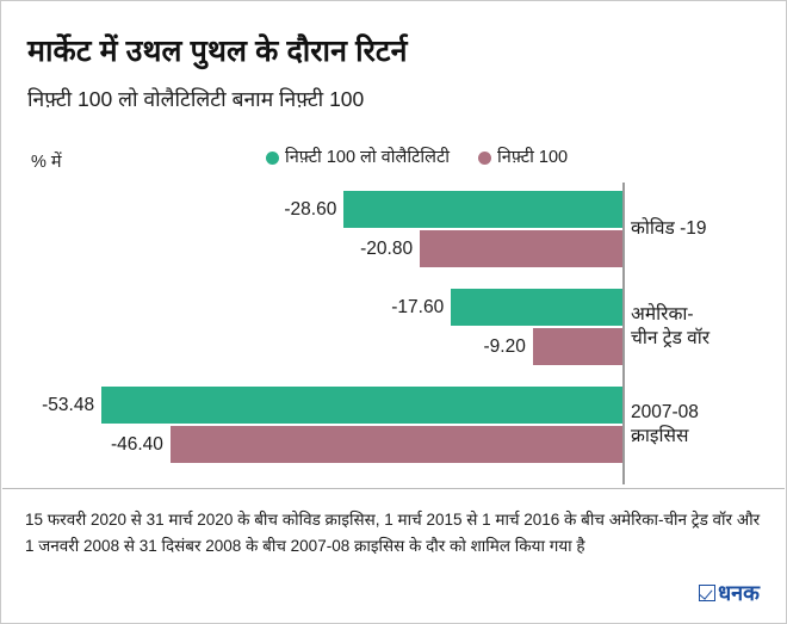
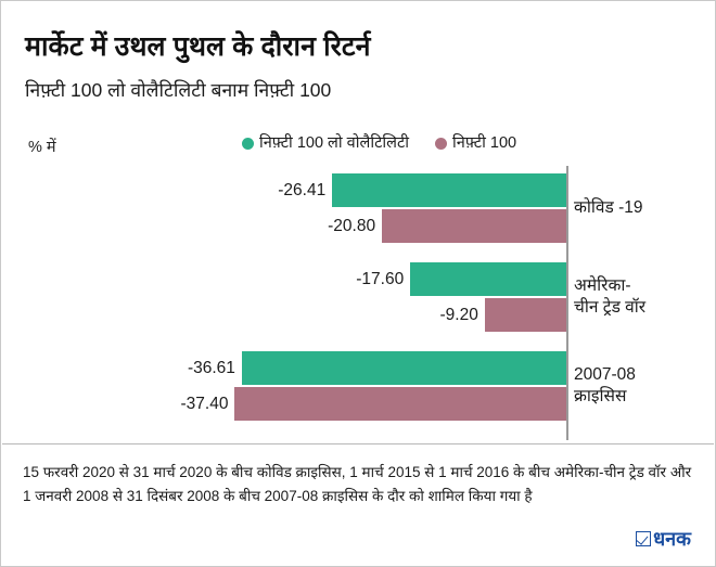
निफ़्टी 100 लो वोलैटिलिटी/कोविड -19: -28.60 -> -26.41
निफ़्टी 100 लो वोलैटिलिटी/2007-08 क्राइसिस: -53.48 -> -36.61
निफ़्टी 100/2007-08 क्राइसिस: -46.40 -> -37.40
